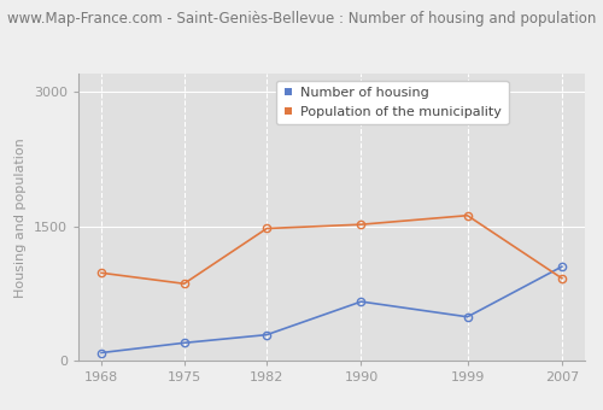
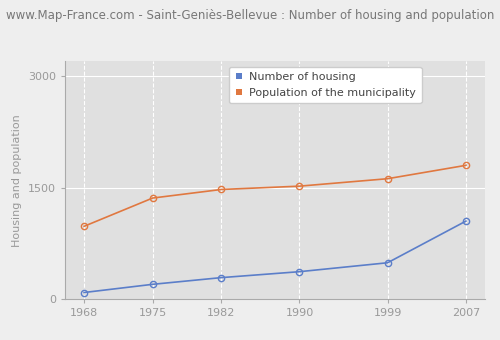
Population of the municipality/1975: 860 -> 1360
Number of housing/1990: 660 -> 370
Population of the municipality/2007: 920 -> 1800
